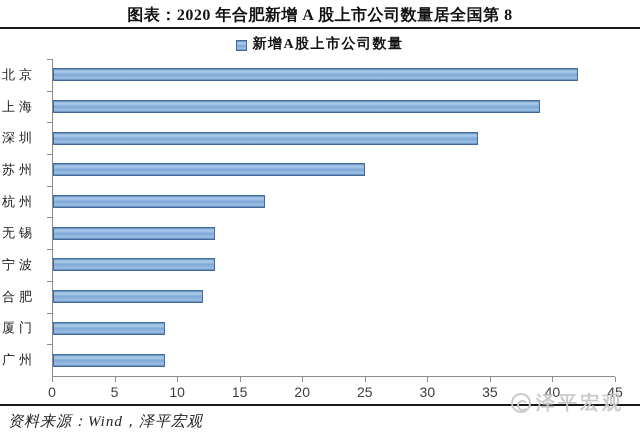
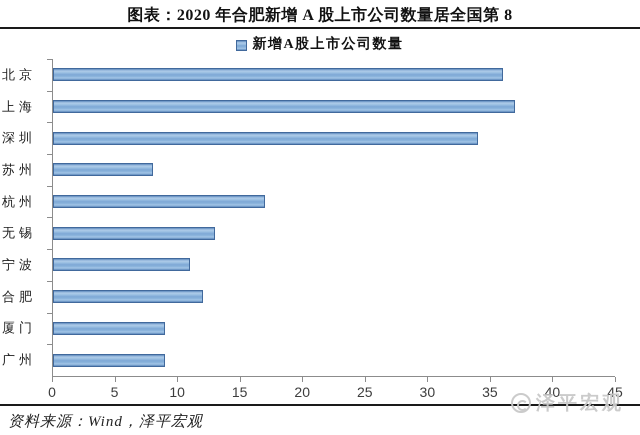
北京: 42 -> 36
上海: 39 -> 37
苏州: 25 -> 8
宁波: 13 -> 11
